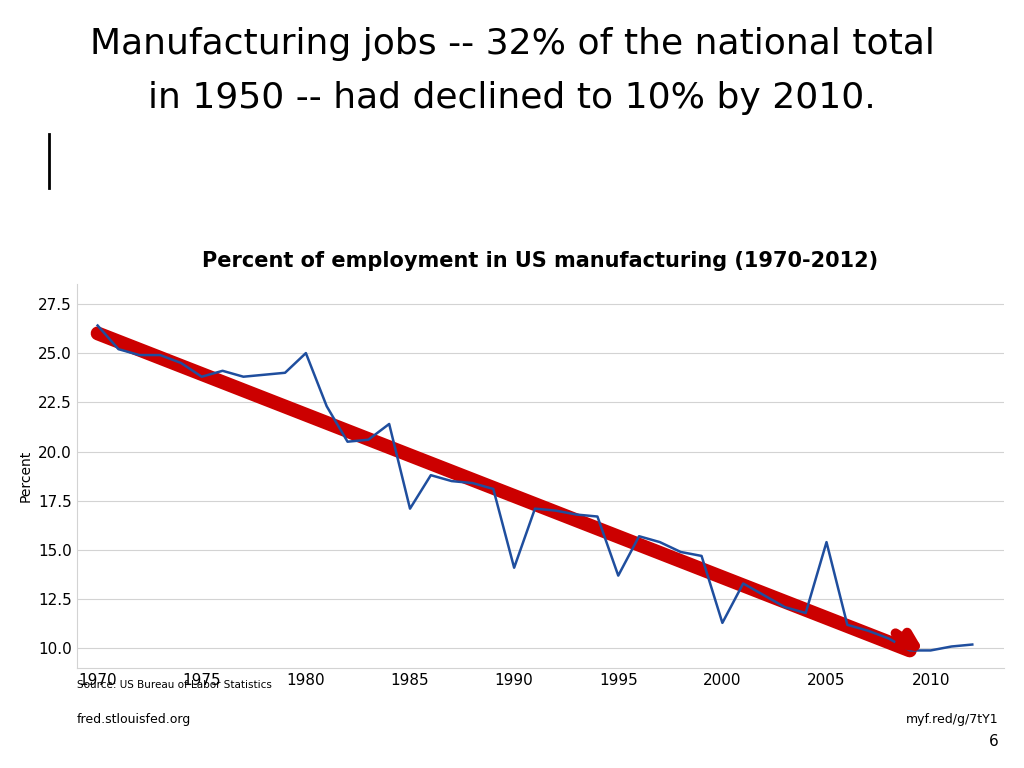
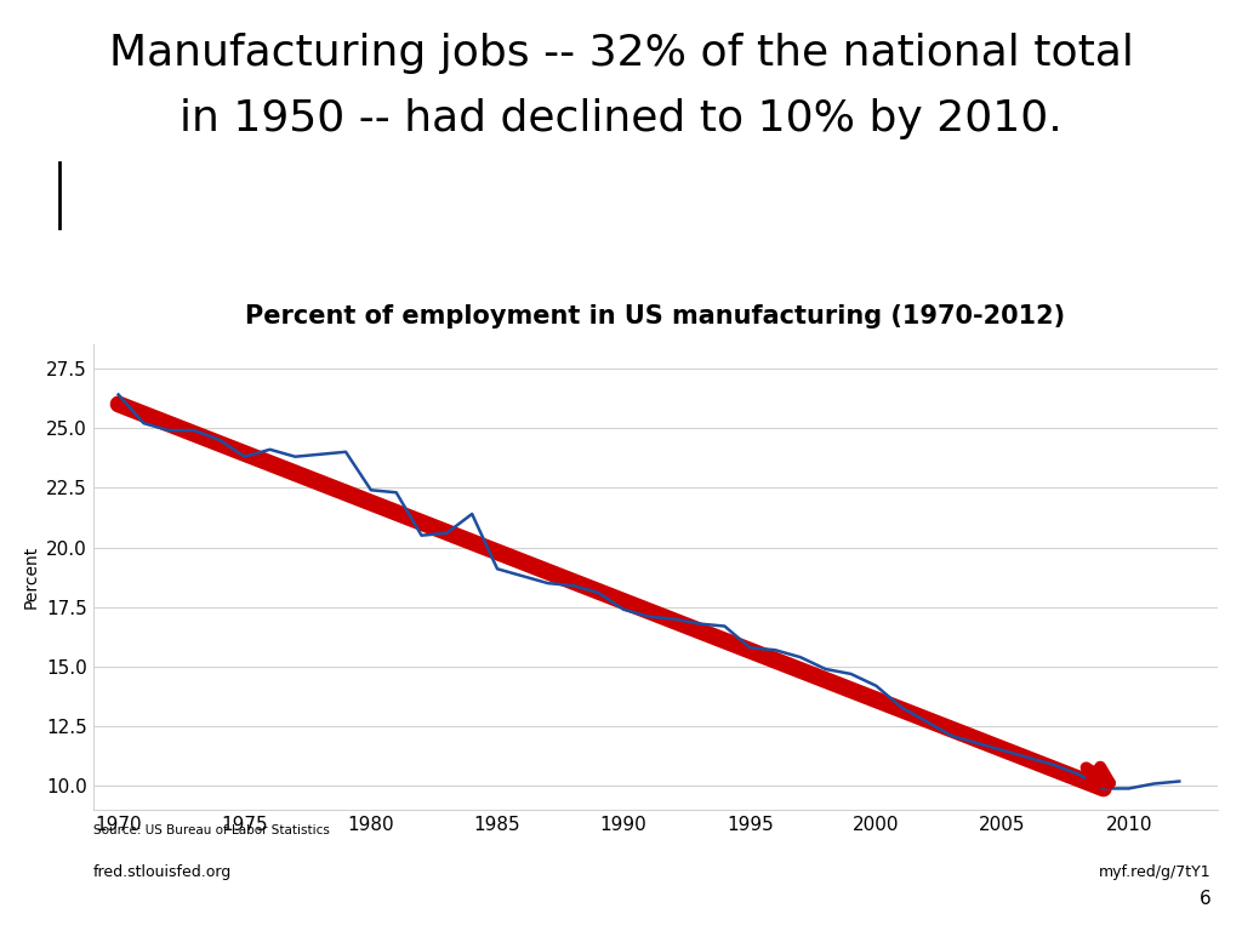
1980: 25.0 -> 22.4
1985: 17.1 -> 19.1
1990: 14.1 -> 17.4
1995: 13.7 -> 15.8
2000: 11.3 -> 14.2
2005: 15.4 -> 11.5
